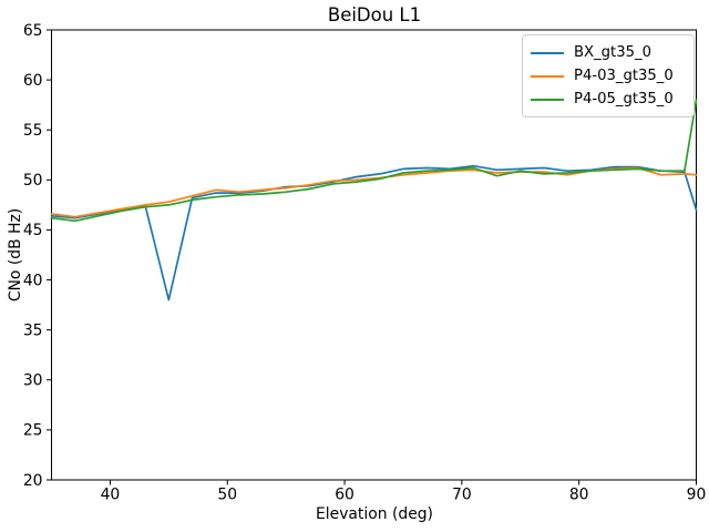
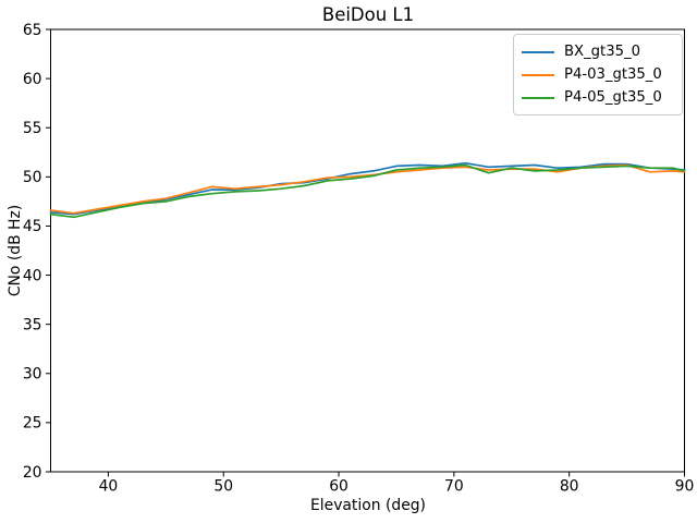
BX_gt35_0/45: 38 -> 48
BX_gt35_0/90: 47 -> 51
P4-05_gt35_0/90: 58 -> 51
